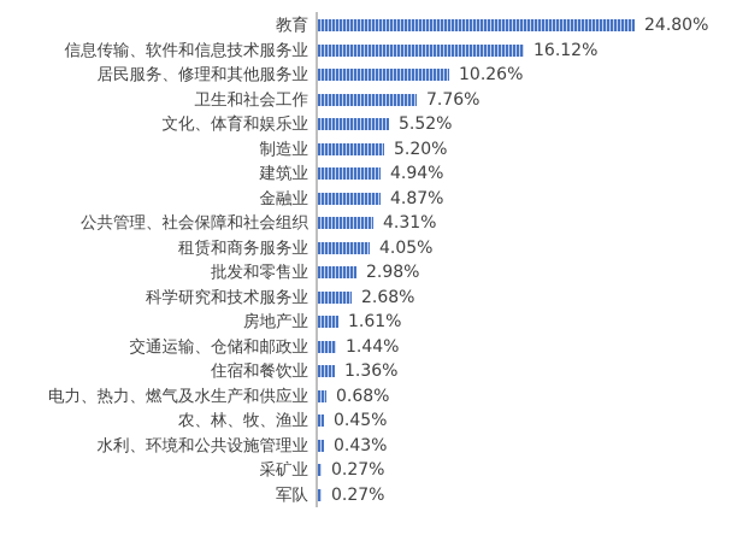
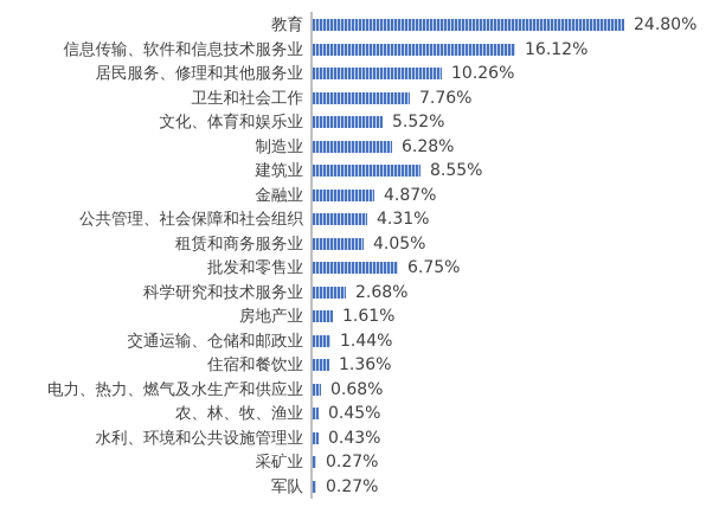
制造业: 5.20% -> 6.28%
建筑业: 4.94% -> 8.55%
批发和零售业: 2.98% -> 6.75%
